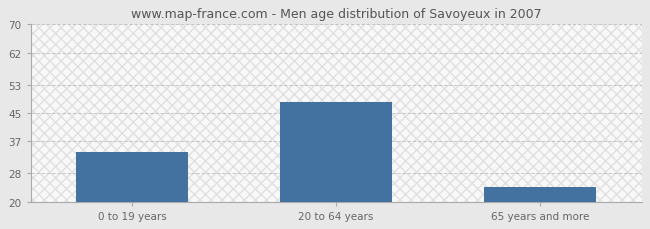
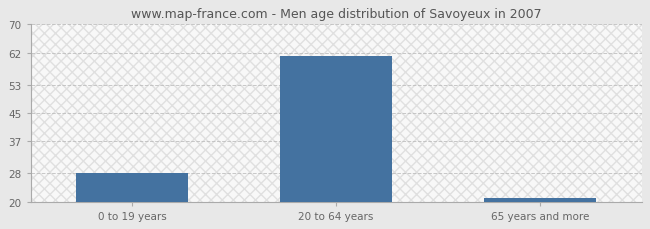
0 to 19 years: 34 -> 28
20 to 64 years: 48 -> 61
65 years and more: 24 -> 21
